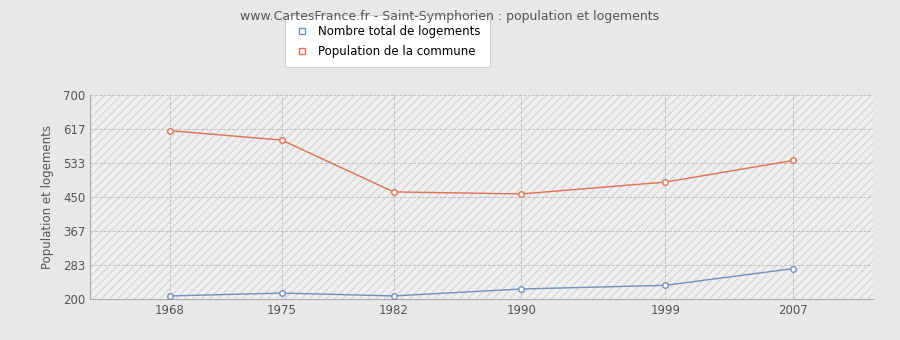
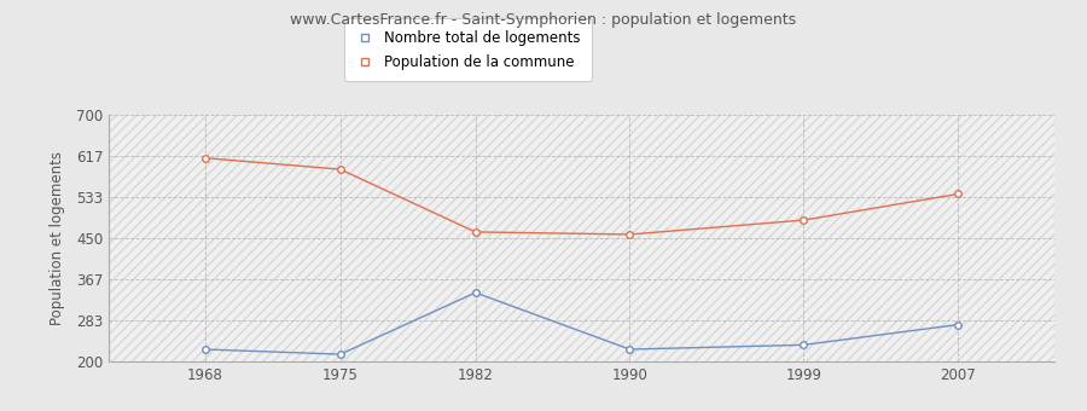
Nombre total de logements/1968: 208 -> 225
Nombre total de logements/1982: 208 -> 340
